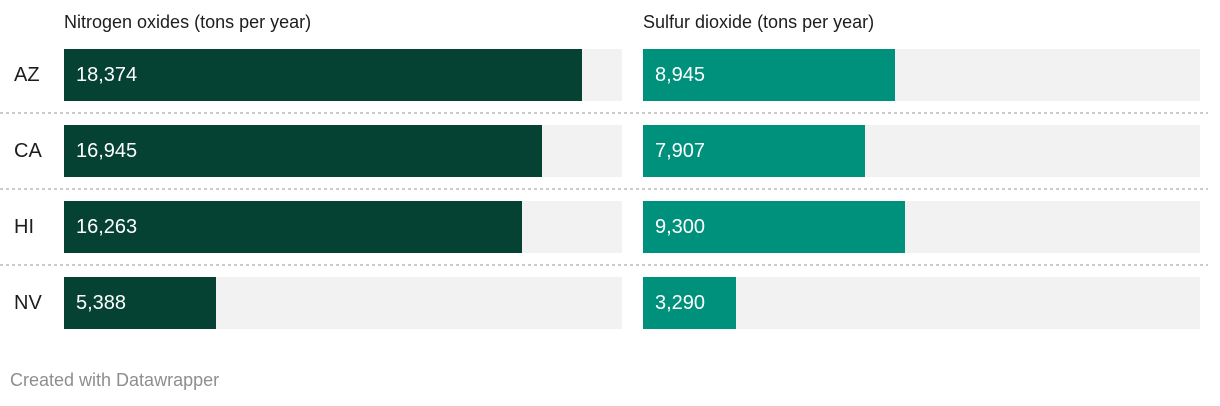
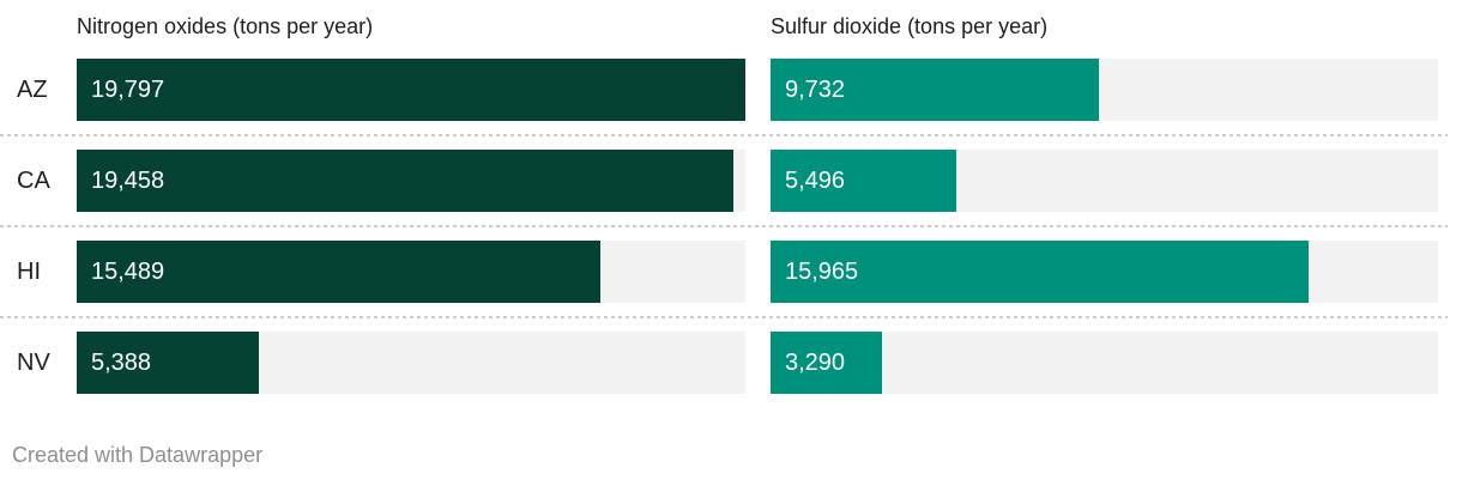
Nitrogen oxides (tons per year)/AZ: 18,374 -> 19,797
Sulfur dioxide (tons per year)/AZ: 8,945 -> 9,732
Nitrogen oxides (tons per year)/CA: 16,945 -> 19,458
Sulfur dioxide (tons per year)/CA: 7,907 -> 5,496
Nitrogen oxides (tons per year)/HI: 16,263 -> 15,489
Sulfur dioxide (tons per year)/HI: 9,300 -> 15,965
